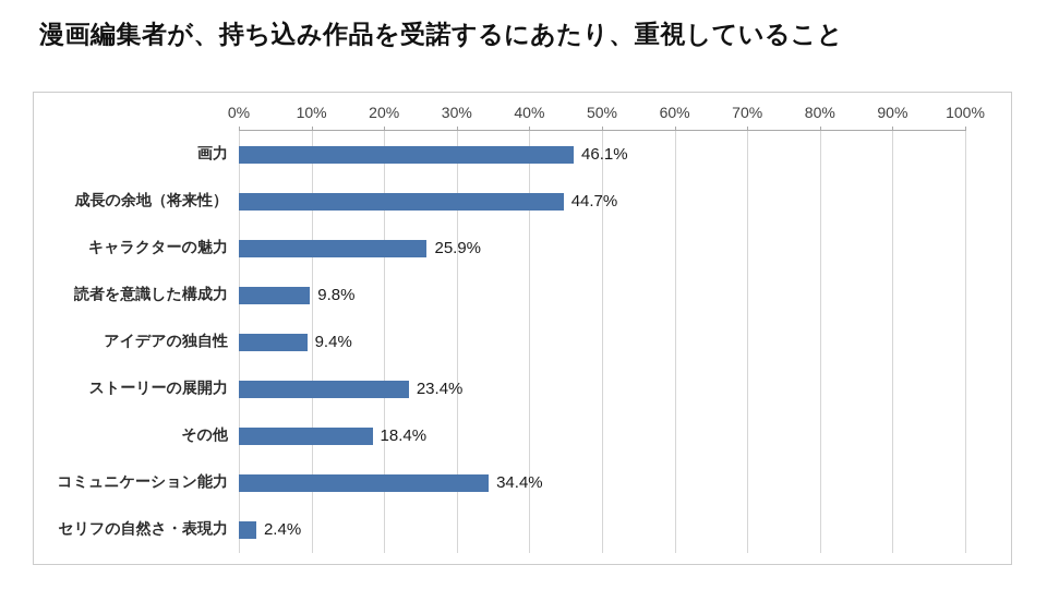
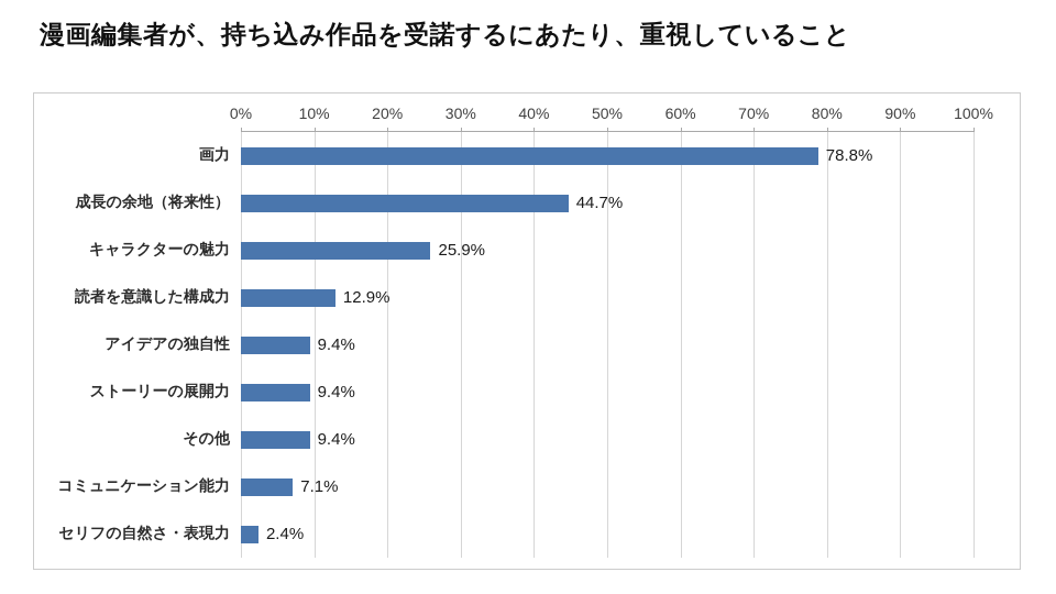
画力: 46.1% -> 78.8%
読者を意識した構成力: 9.8% -> 12.9%
ストーリーの展開力: 23.4% -> 9.4%
その他: 18.4% -> 9.4%
コミュニケーション能力: 34.4% -> 7.1%
